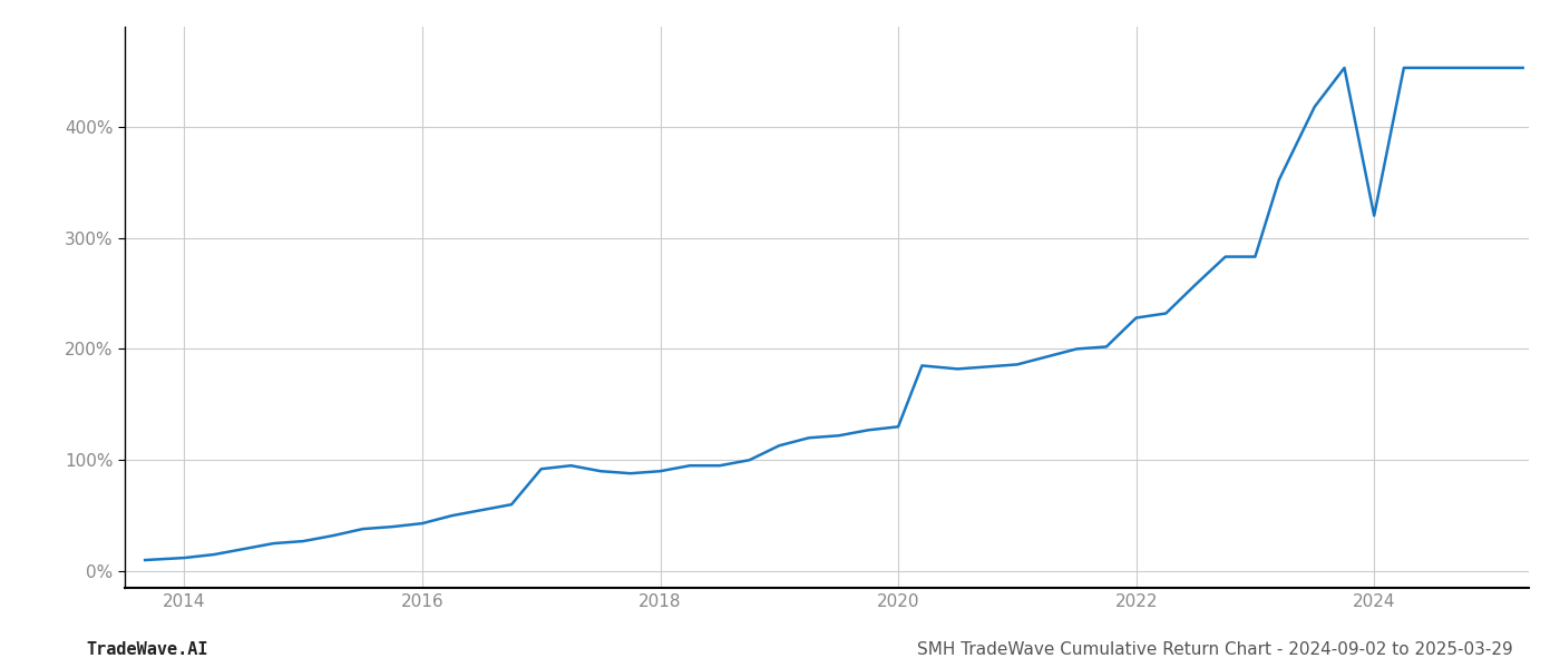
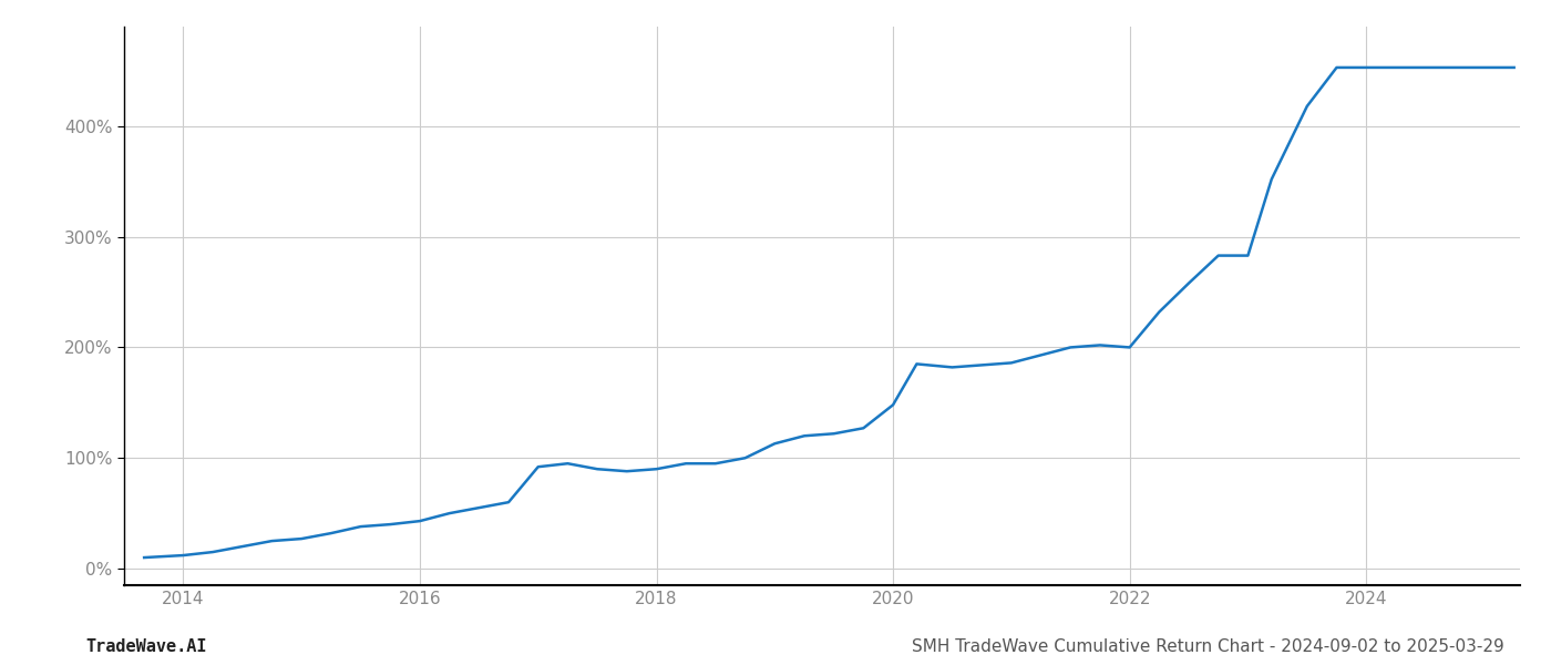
2020: 130% -> 148%
2022: 228% -> 200%
2024: 320% -> 453%
